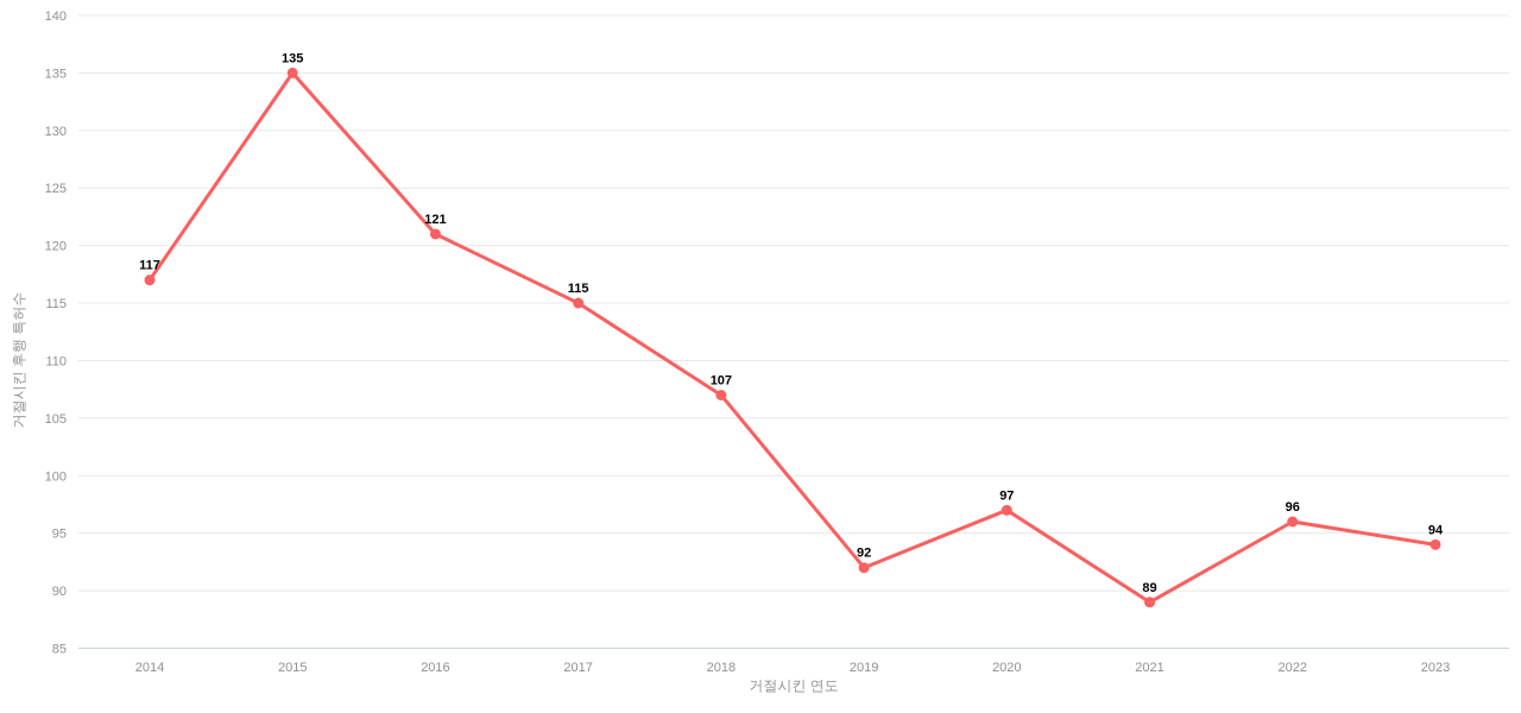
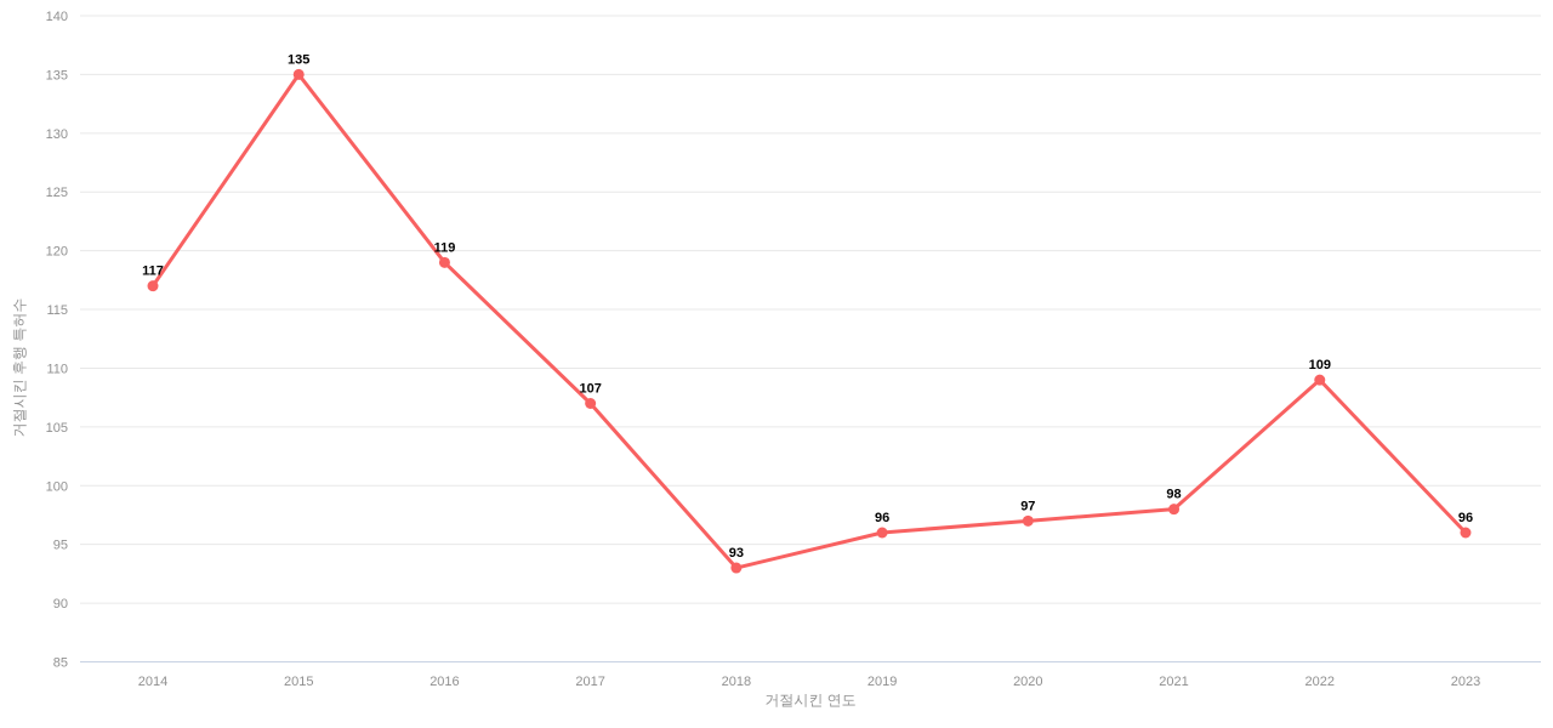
2016: 121 -> 119
2017: 115 -> 107
2018: 107 -> 93
2019: 92 -> 96
2021: 89 -> 98
2022: 96 -> 109
2023: 94 -> 96
